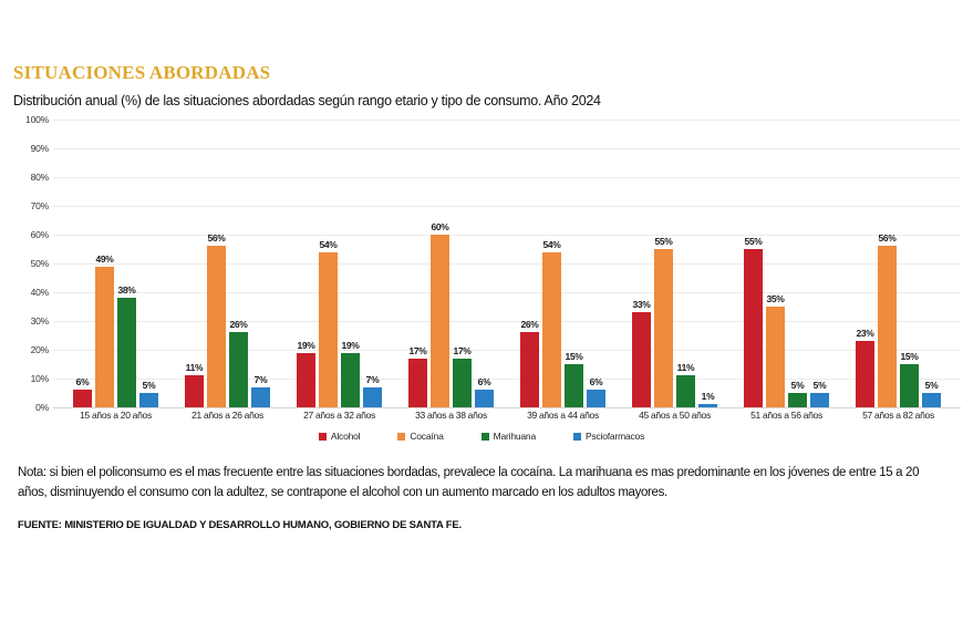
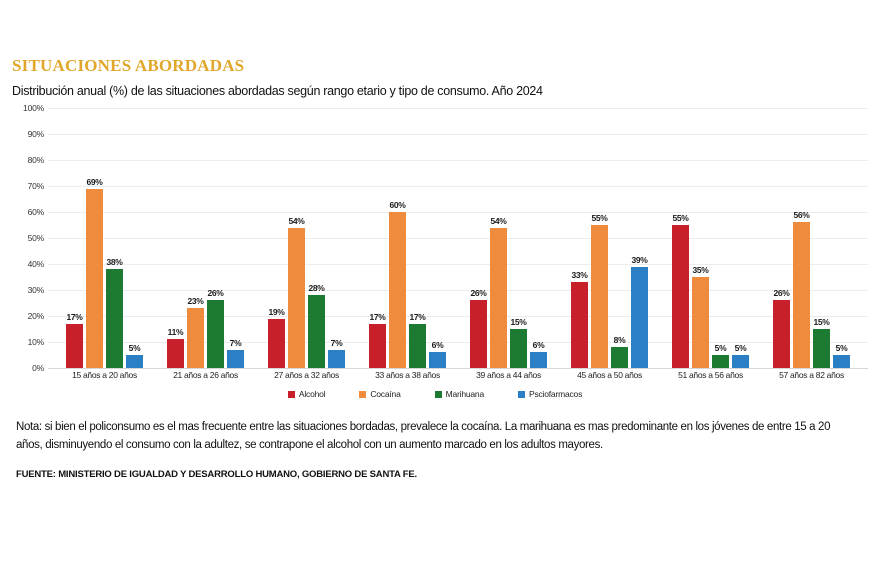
Alcohol/15 años a 20 años: 6% -> 17%
Cocaína/15 años a 20 años: 49% -> 69%
Cocaína/21 años a 26 años: 56% -> 23%
Marihuana/27 años a 32 años: 19% -> 28%
Marihuana/45 años a 50 años: 11% -> 8%
Psciofarmacos/45 años a 50 años: 1% -> 39%
Alcohol/57 años a 82 años: 23% -> 26%
